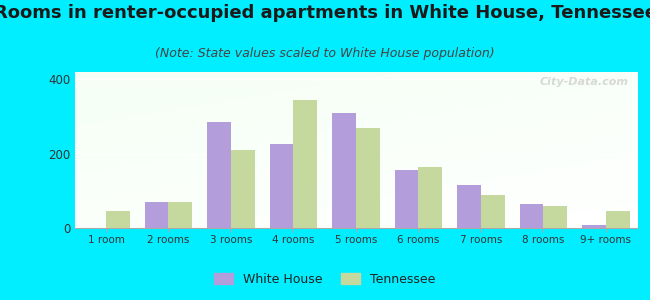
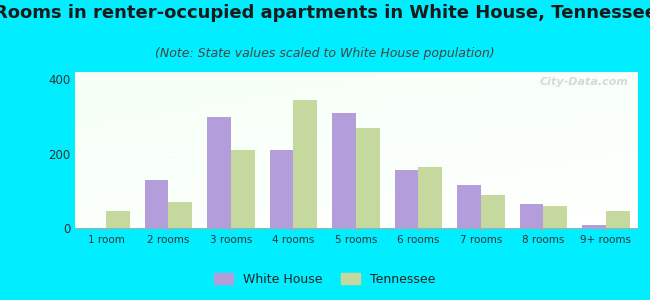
White House/2 rooms: 70 -> 130
White House/3 rooms: 285 -> 300
White House/4 rooms: 225 -> 210
